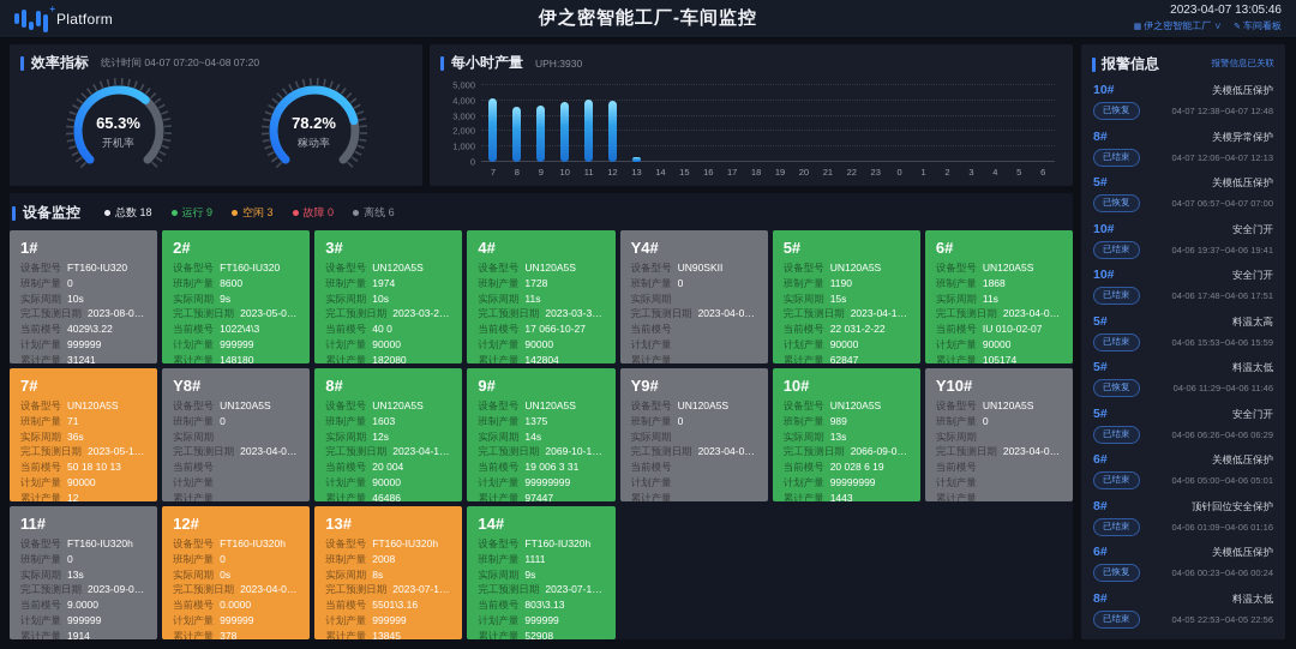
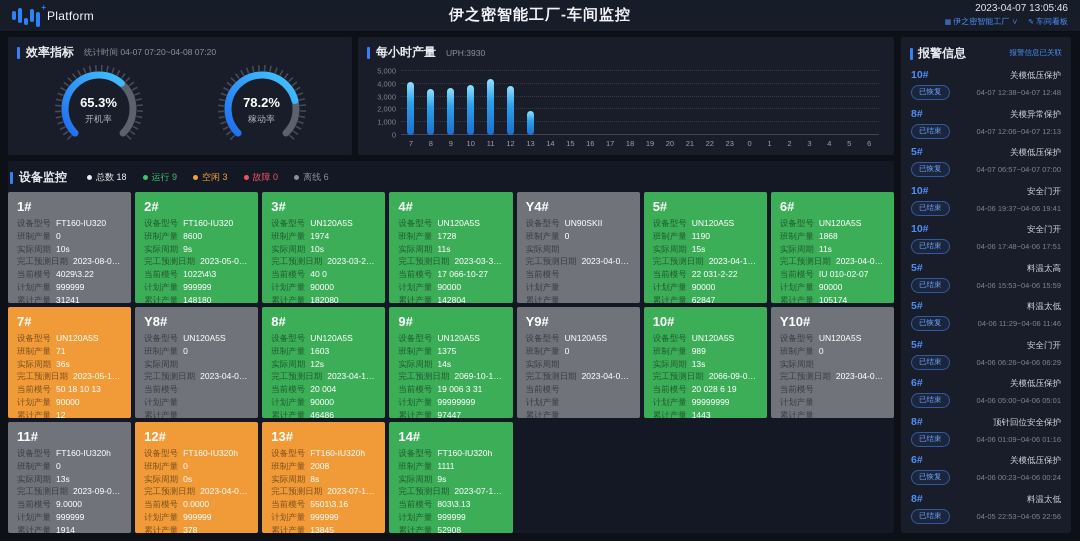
11: 4100 -> 4400
12: 4000 -> 3800
13: 300 -> 1900
